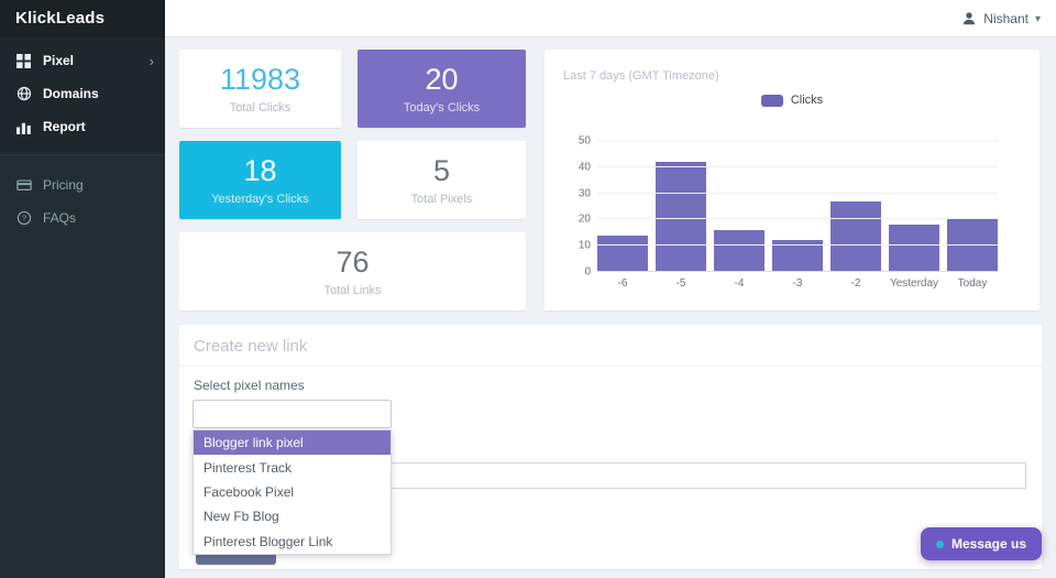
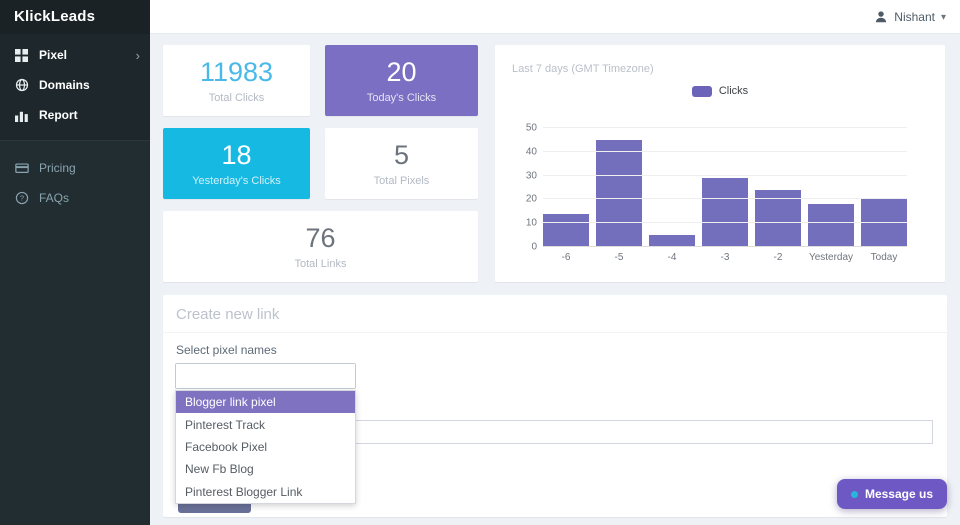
-5: 42 -> 45
-4: 16 -> 5
-3: 12 -> 29
-2: 27 -> 24
